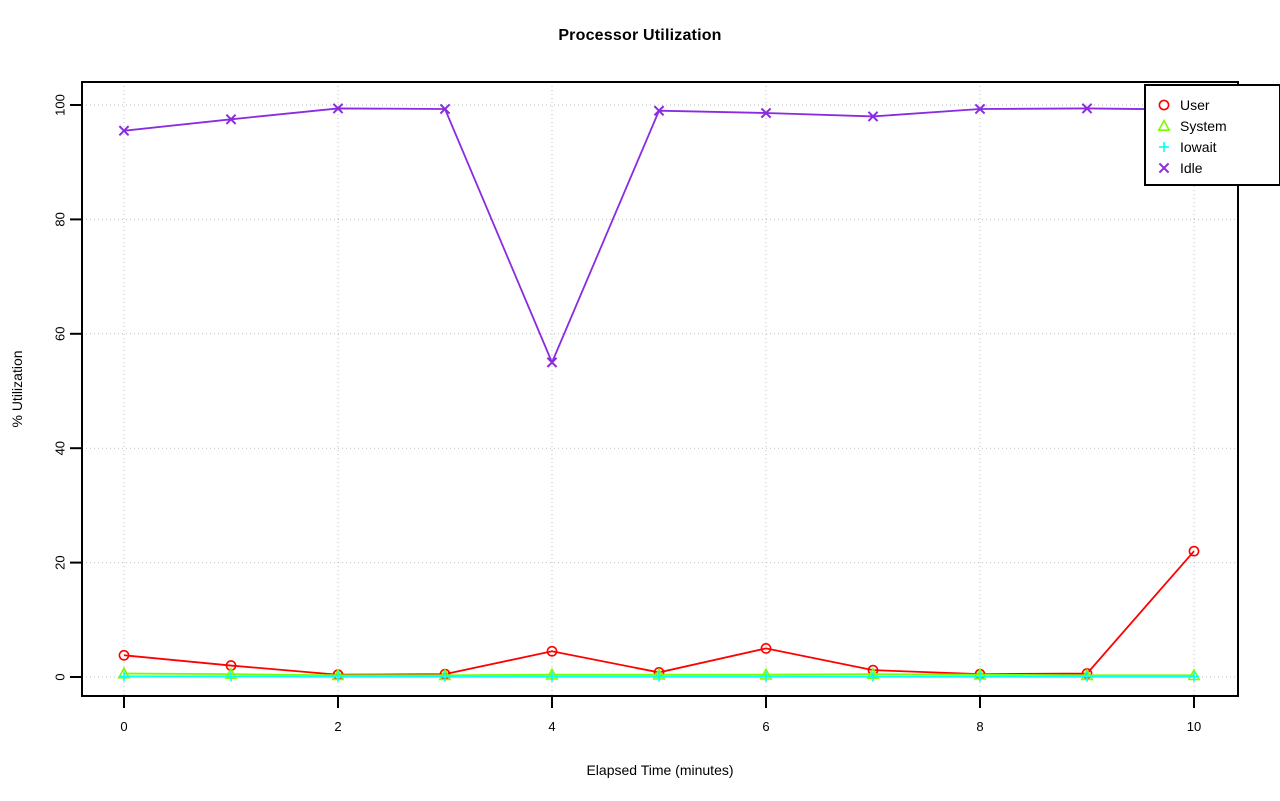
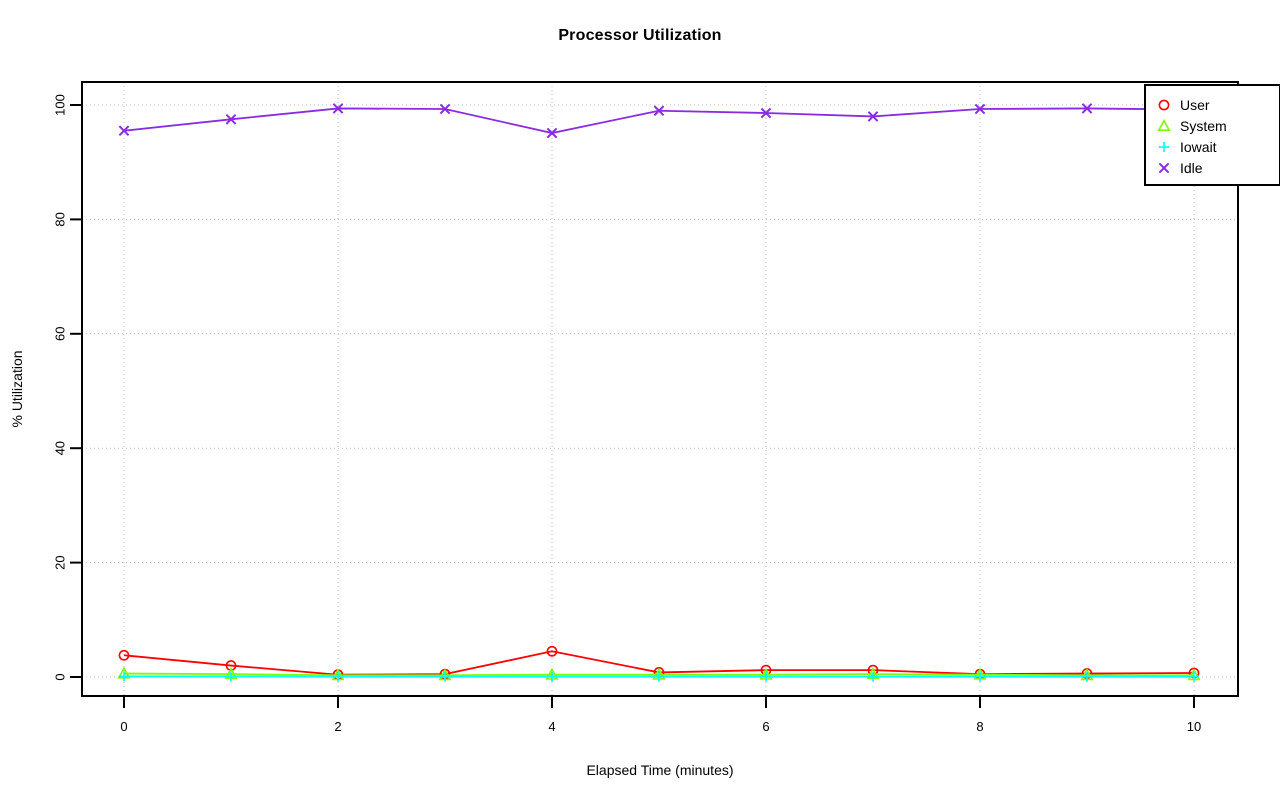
Idle/4: 55 -> 95
User/6: 5 -> 1
User/10: 22 -> 1
